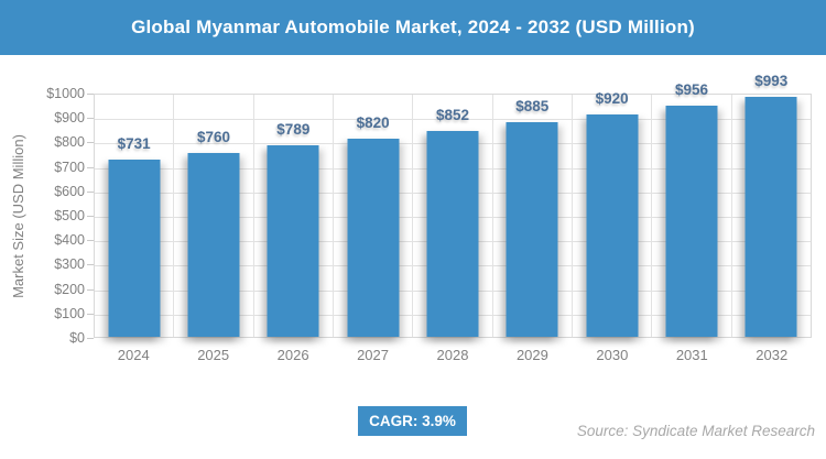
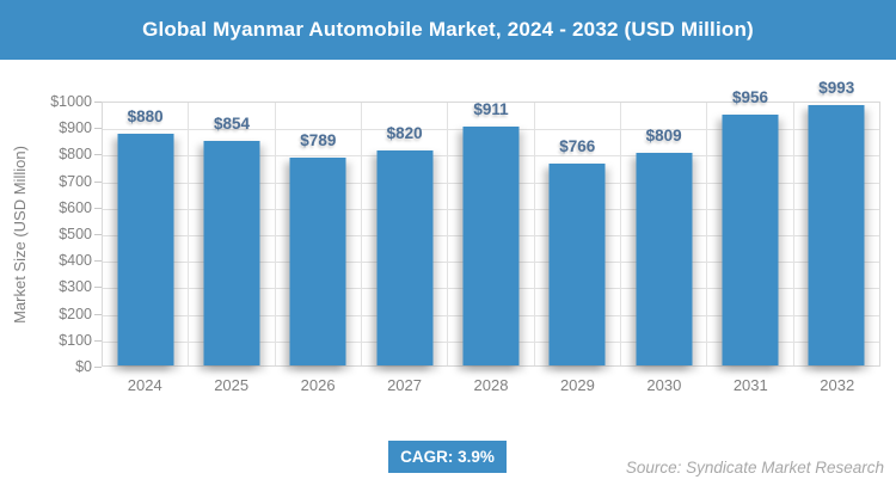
2024: $731 -> $880
2025: $760 -> $854
2028: $852 -> $911
2029: $885 -> $766
2030: $920 -> $809
